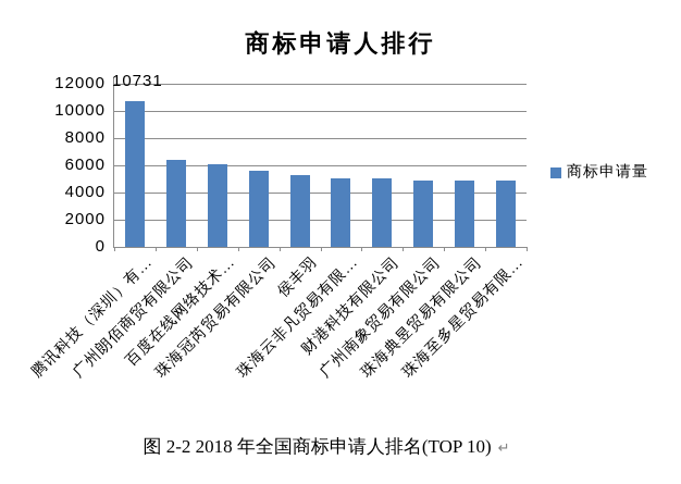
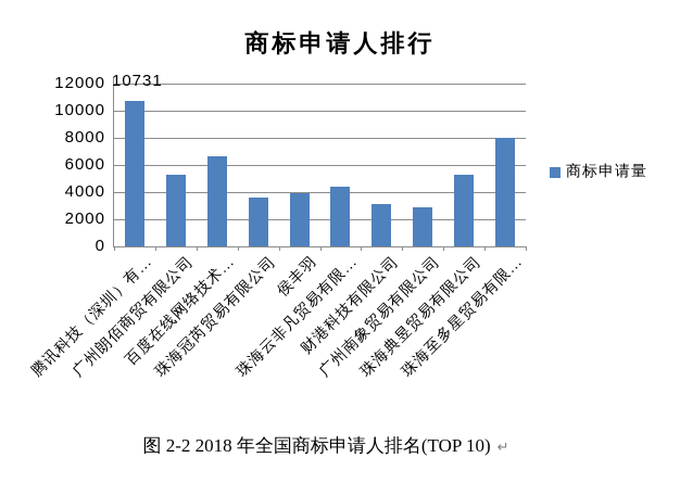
广州朗佰商贸有限公司: 6400 -> 5300
百度在线网络技术…: 6000 -> 6600
珠海冠芮贸易有限公司: 5600 -> 3600
侯丰羽: 5300 -> 3900
珠海云非凡贸易有限…: 5000 -> 4400
财港科技有限公司: 5000 -> 3100
广州南象贸易有限公司: 4900 -> 2900
珠海典昱贸易有限公司: 4900 -> 5300
珠海至多星贸易有限…: 4900 -> 8000
